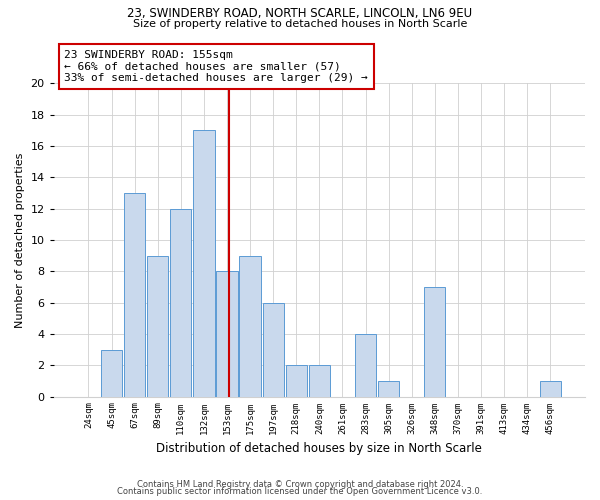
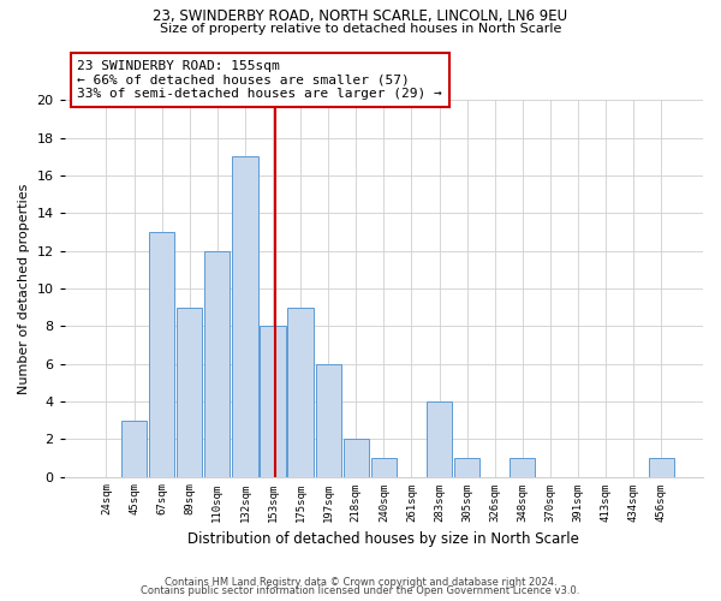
240sqm: 2 -> 1
348sqm: 7 -> 1
